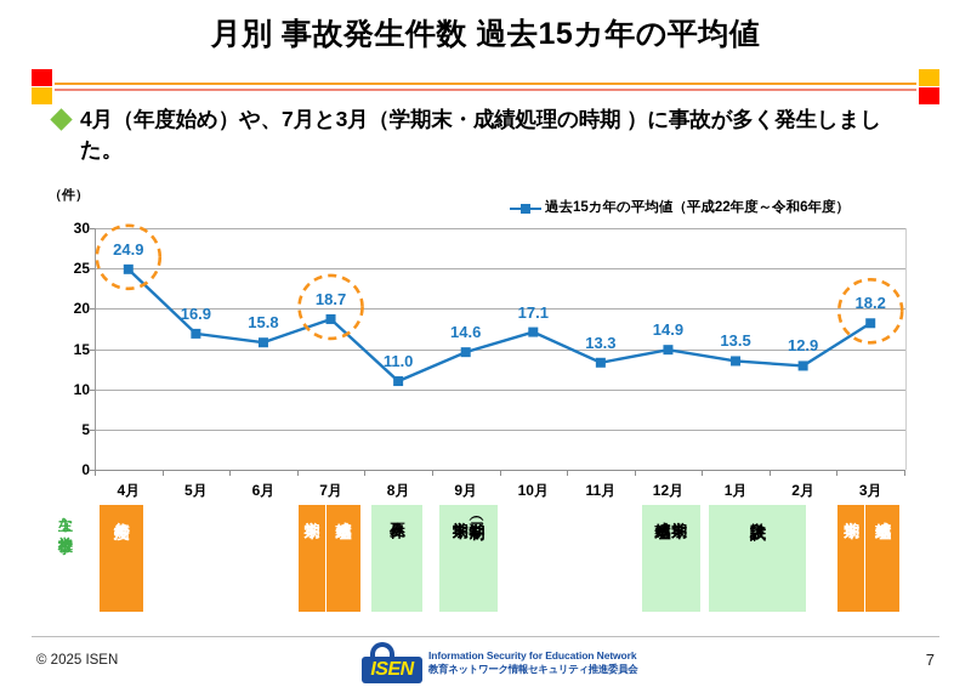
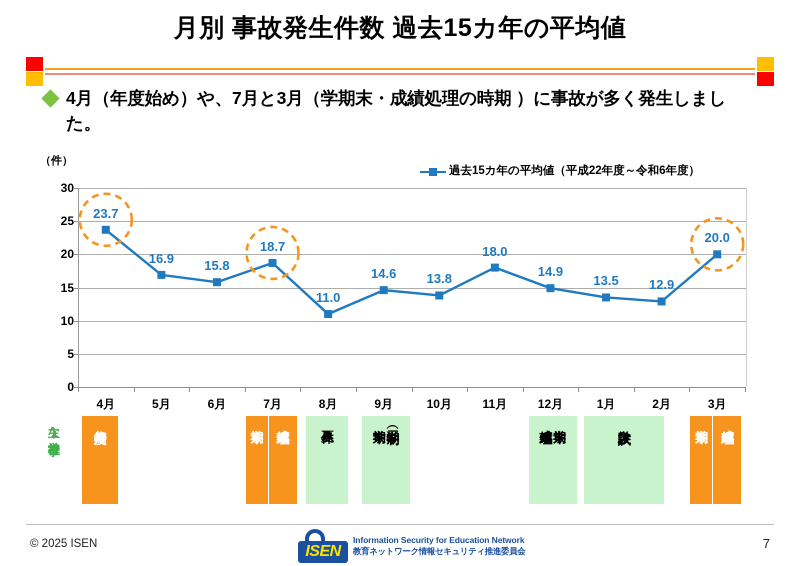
4月: 24.9 -> 23.7
10月: 17.1 -> 13.8
11月: 13.3 -> 18.0
3月: 18.2 -> 20.0
